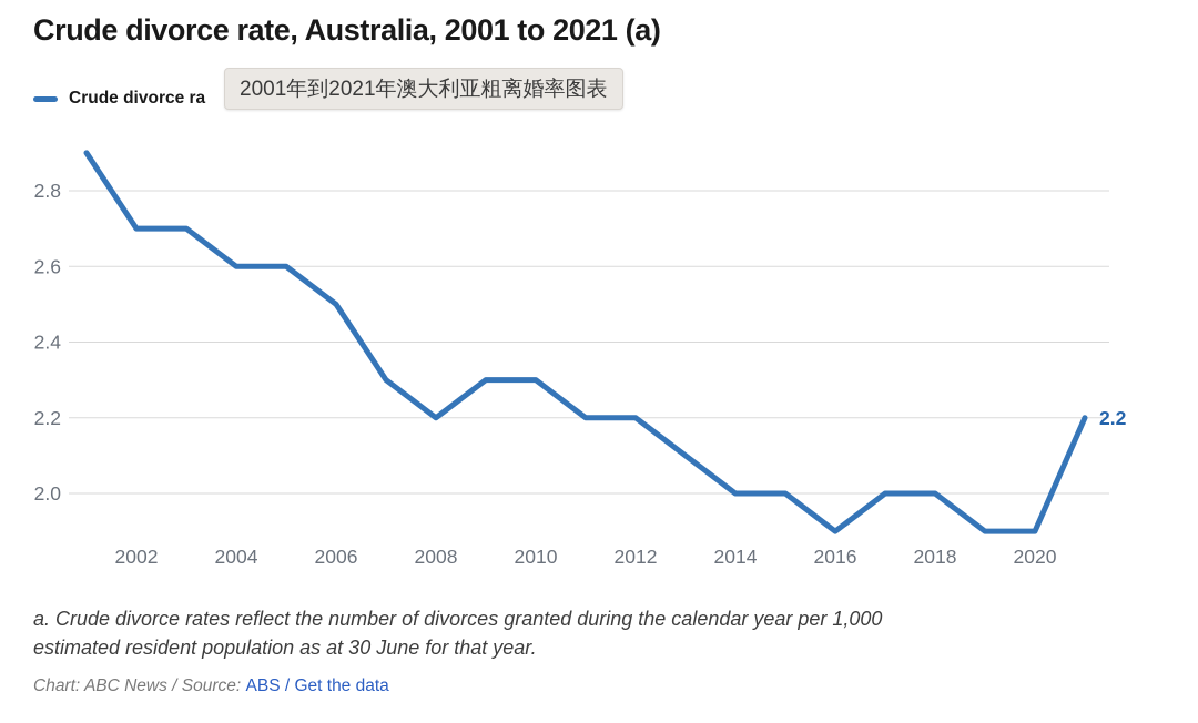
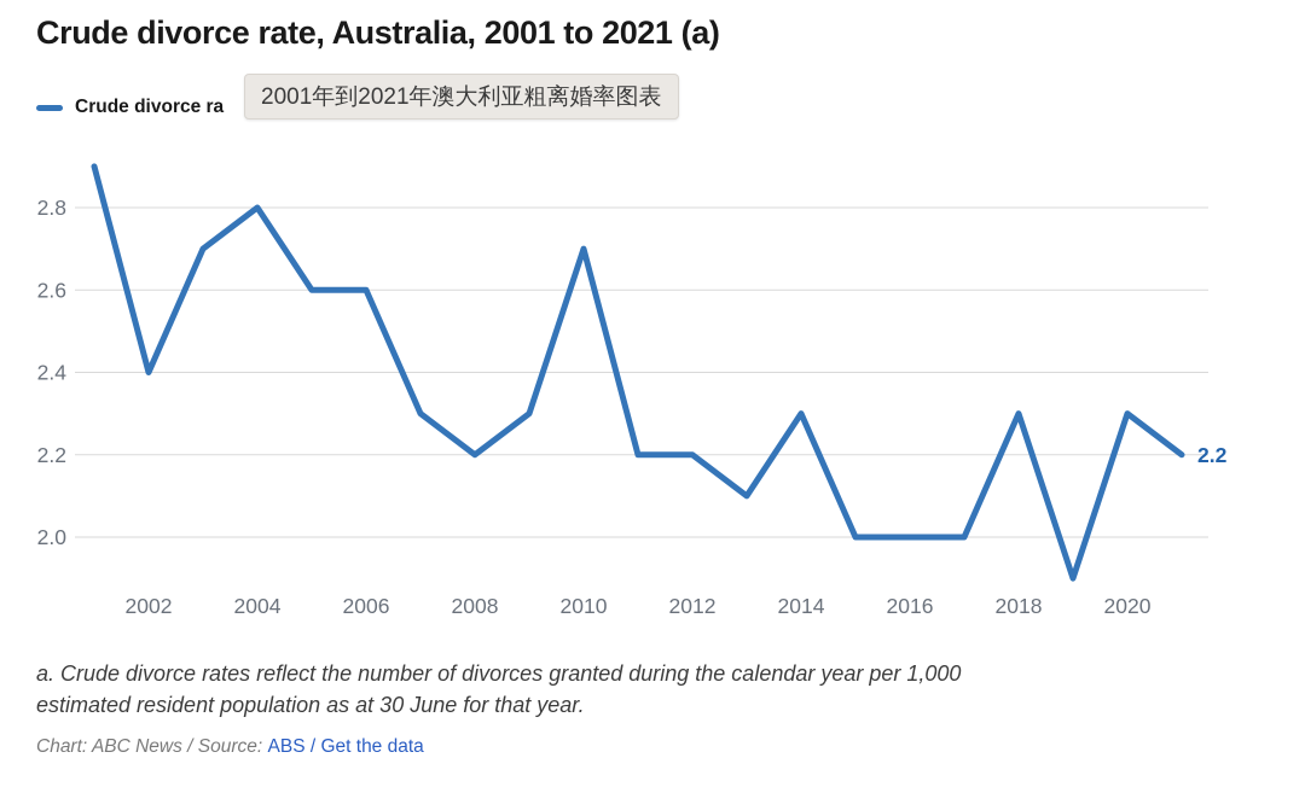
2002: 2.7 -> 2.4
2004: 2.6 -> 2.8
2006: 2.5 -> 2.6
2010: 2.3 -> 2.7
2014: 2.0 -> 2.3
2016: 1.9 -> 2.0
2018: 2.0 -> 2.3
2020: 1.9 -> 2.3
